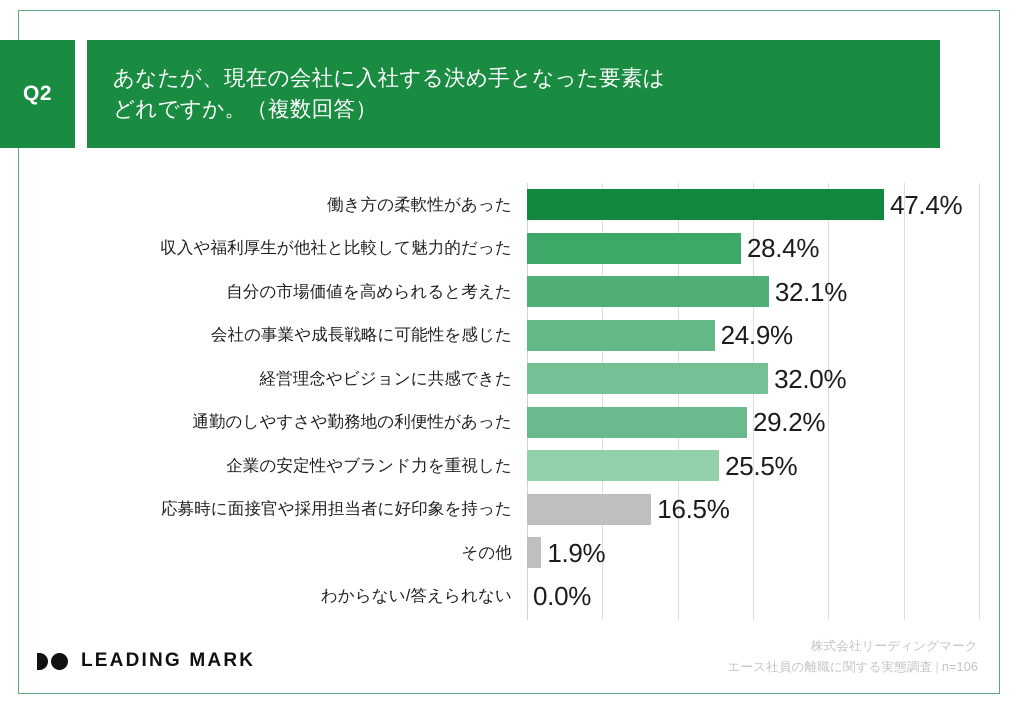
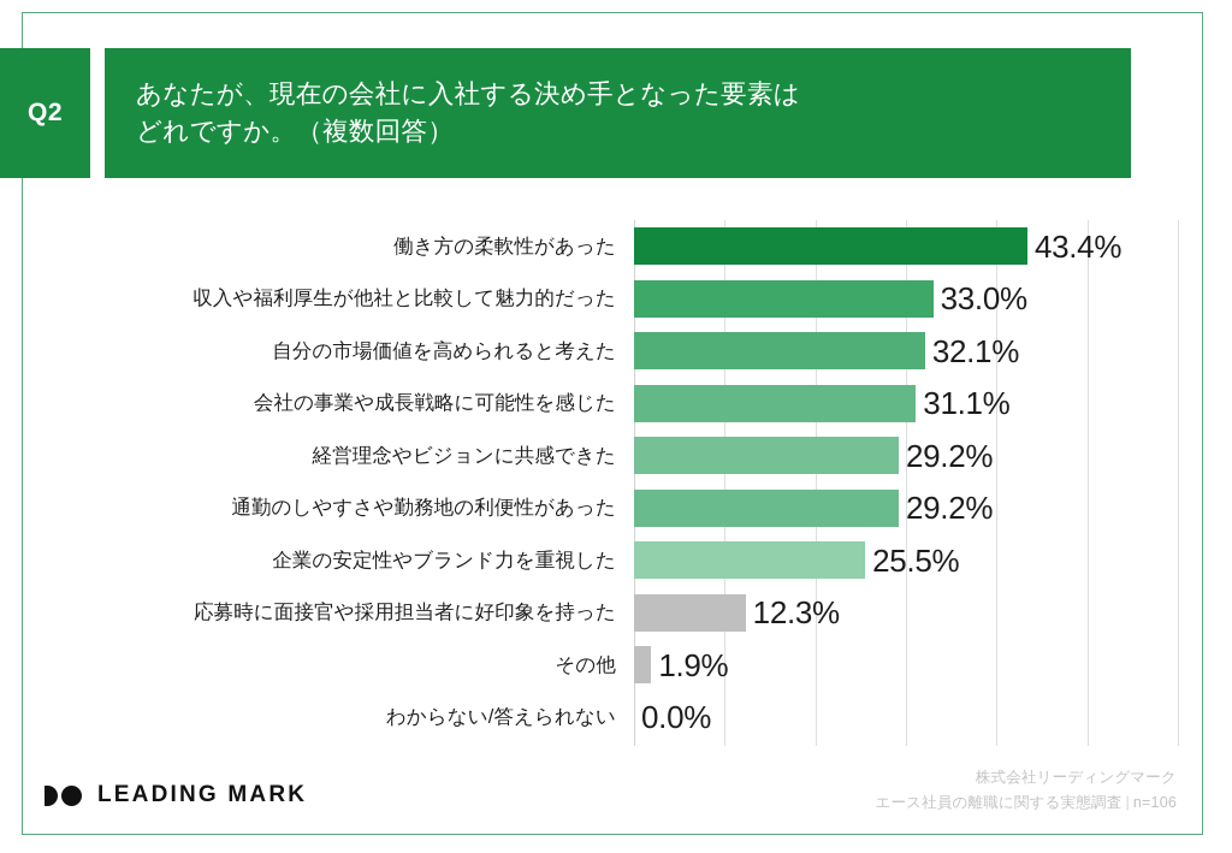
働き方の柔軟性があった: 47.4% -> 43.4%
収入や福利厚生が他社と比較して魅力的だった: 28.4% -> 33.0%
会社の事業や成長戦略に可能性を感じた: 24.9% -> 31.1%
経営理念やビジョンに共感できた: 32.0% -> 29.2%
応募時に面接官や採用担当者に好印象を持った: 16.5% -> 12.3%
